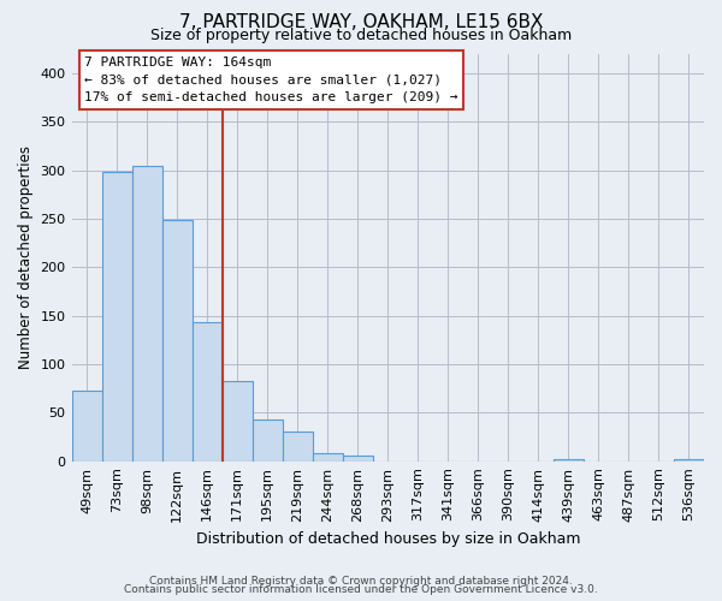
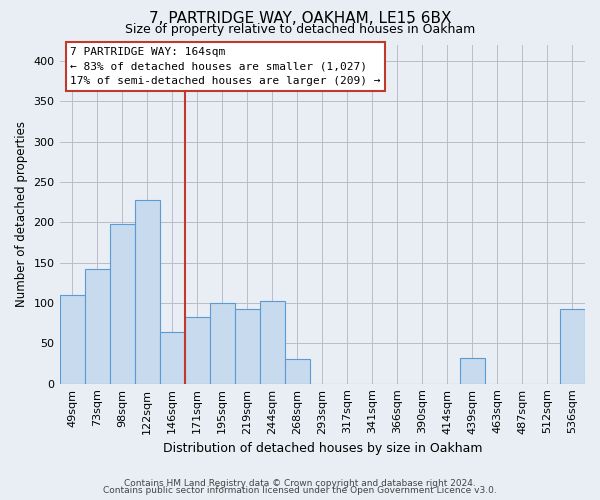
49sqm: 73 -> 110
73sqm: 299 -> 142
98sqm: 305 -> 198
122sqm: 249 -> 228
146sqm: 144 -> 64
195sqm: 43 -> 100
219sqm: 31 -> 92
244sqm: 8 -> 102
268sqm: 6 -> 30
439sqm: 2 -> 32
536sqm: 2 -> 92
